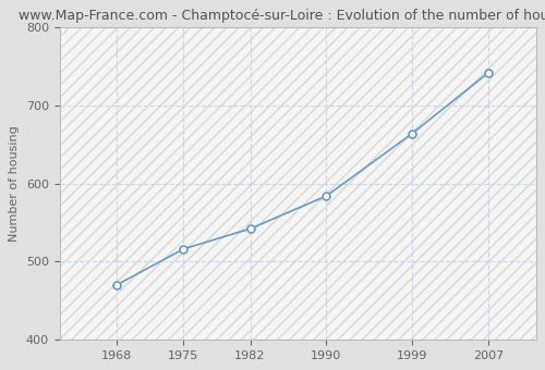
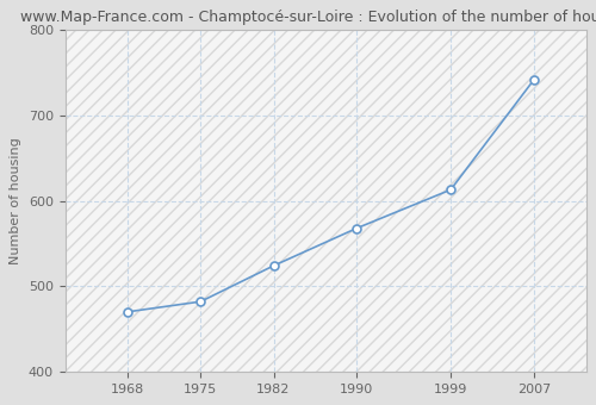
1975: 516 -> 482
1982: 542 -> 524
1990: 584 -> 568
1999: 664 -> 613
